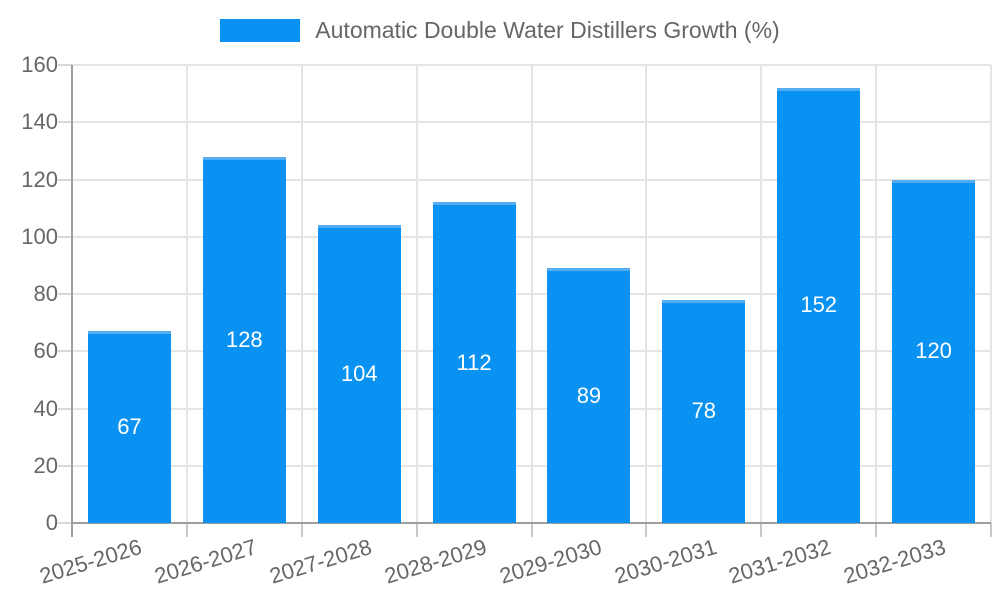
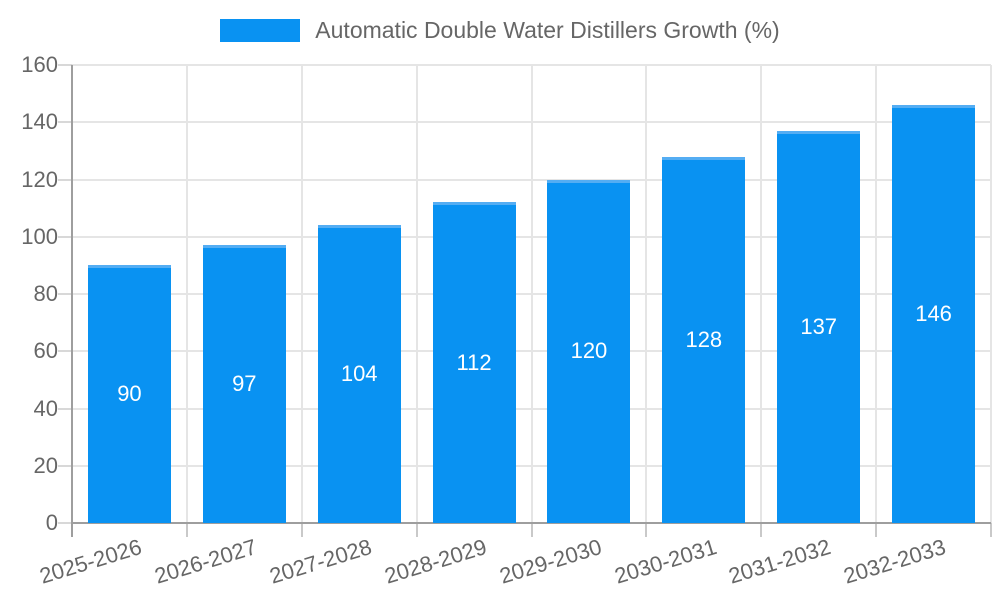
2025-2026: 67 -> 90
2026-2027: 128 -> 97
2029-2030: 89 -> 120
2030-2031: 78 -> 128
2031-2032: 152 -> 137
2032-2033: 120 -> 146
